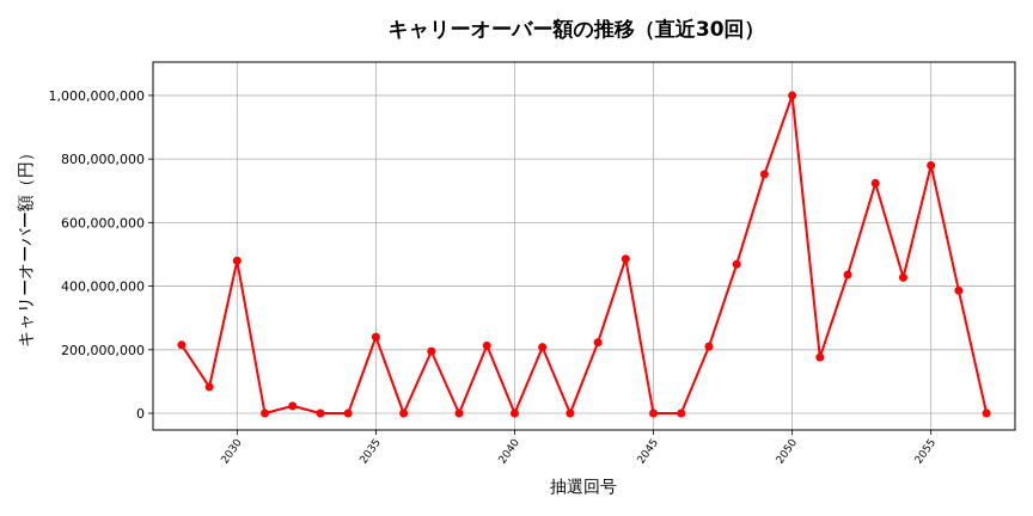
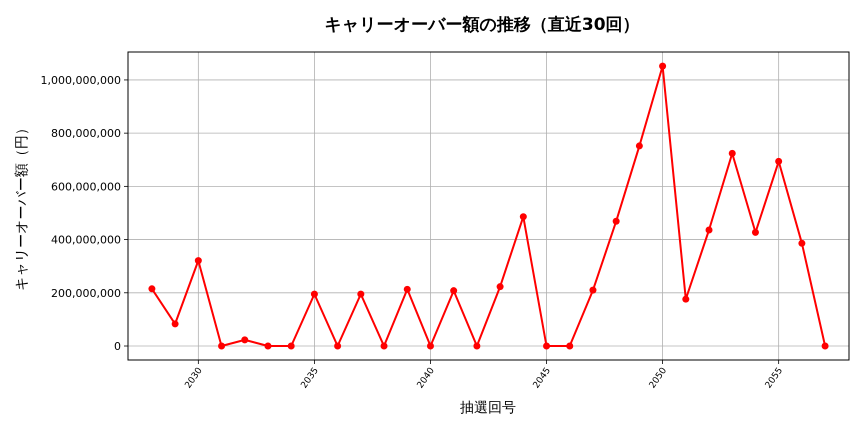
2030: 480000000 -> 320000000
2035: 240000000 -> 200000000
2050: 1000000000 -> 1050000000
2055: 780000000 -> 690000000
